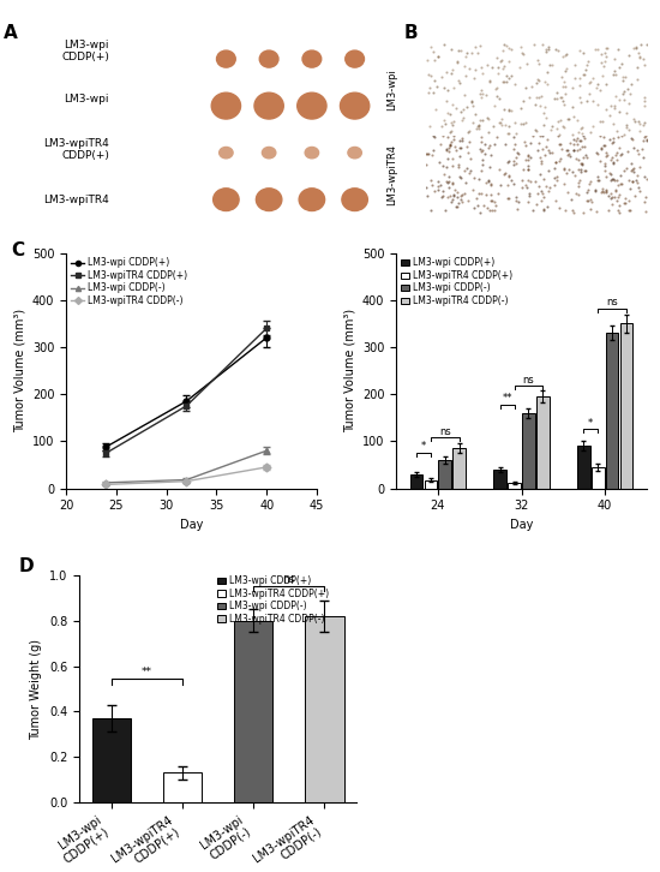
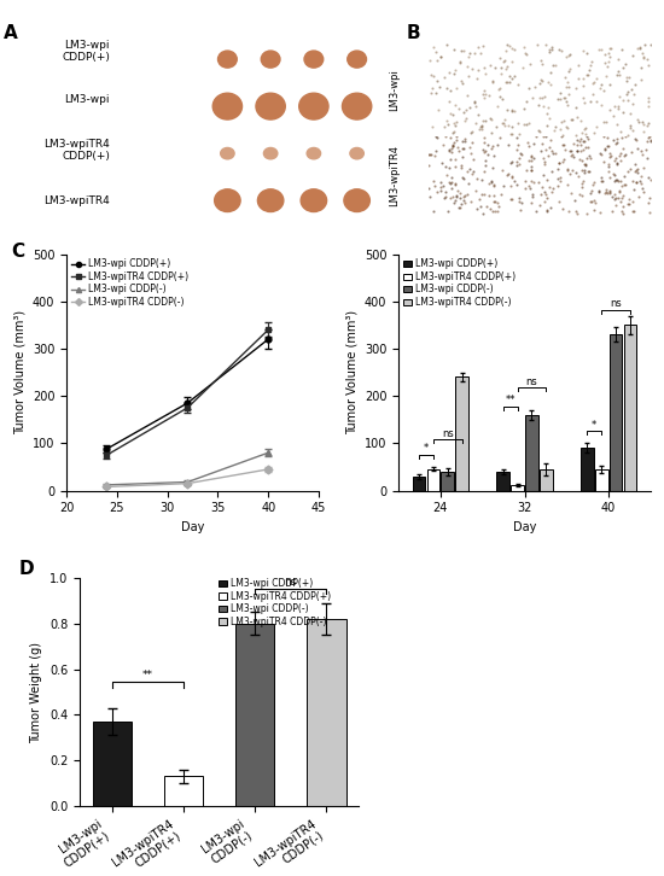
LM3-wpiTR4 CDDP(+)/24: 18 -> 45
LM3-wpi CDDP(-)/24: 60 -> 40
LM3-wpiTR4 CDDP(-)/24: 85 -> 240
LM3-wpiTR4 CDDP(-)/32: 195 -> 45
